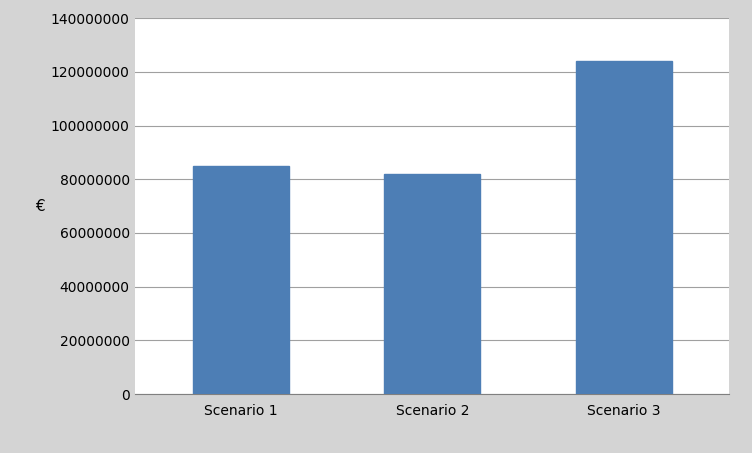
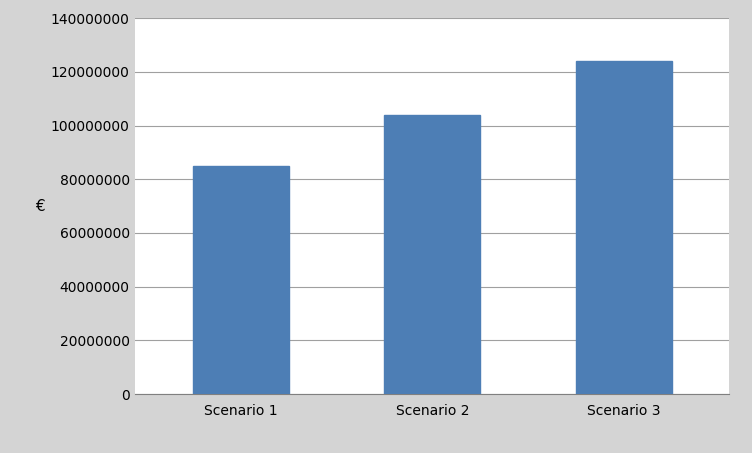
Scenario 2: 82000000 -> 104000000
